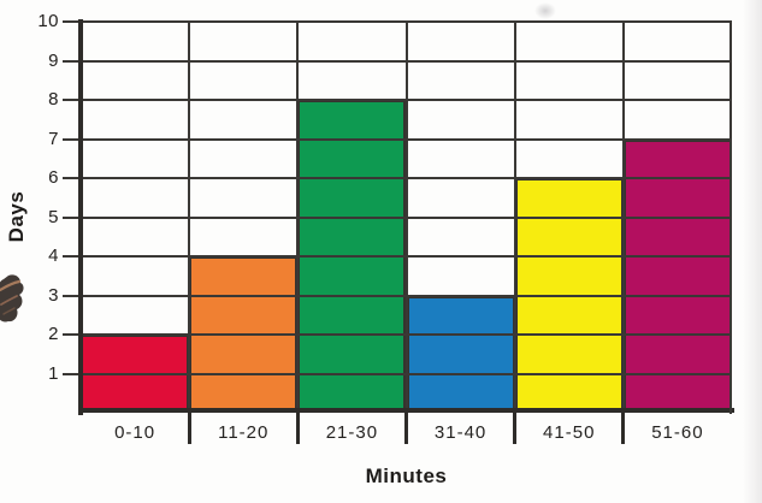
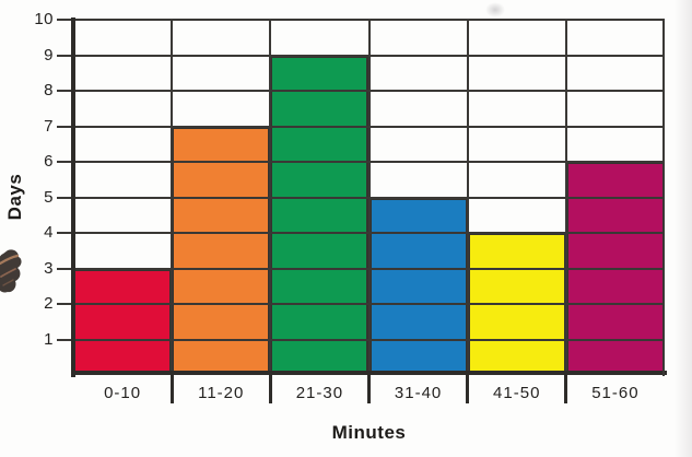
0-10: 2 -> 3
11-20: 4 -> 7
21-30: 8 -> 9
31-40: 3 -> 5
41-50: 6 -> 4
51-60: 7 -> 6
